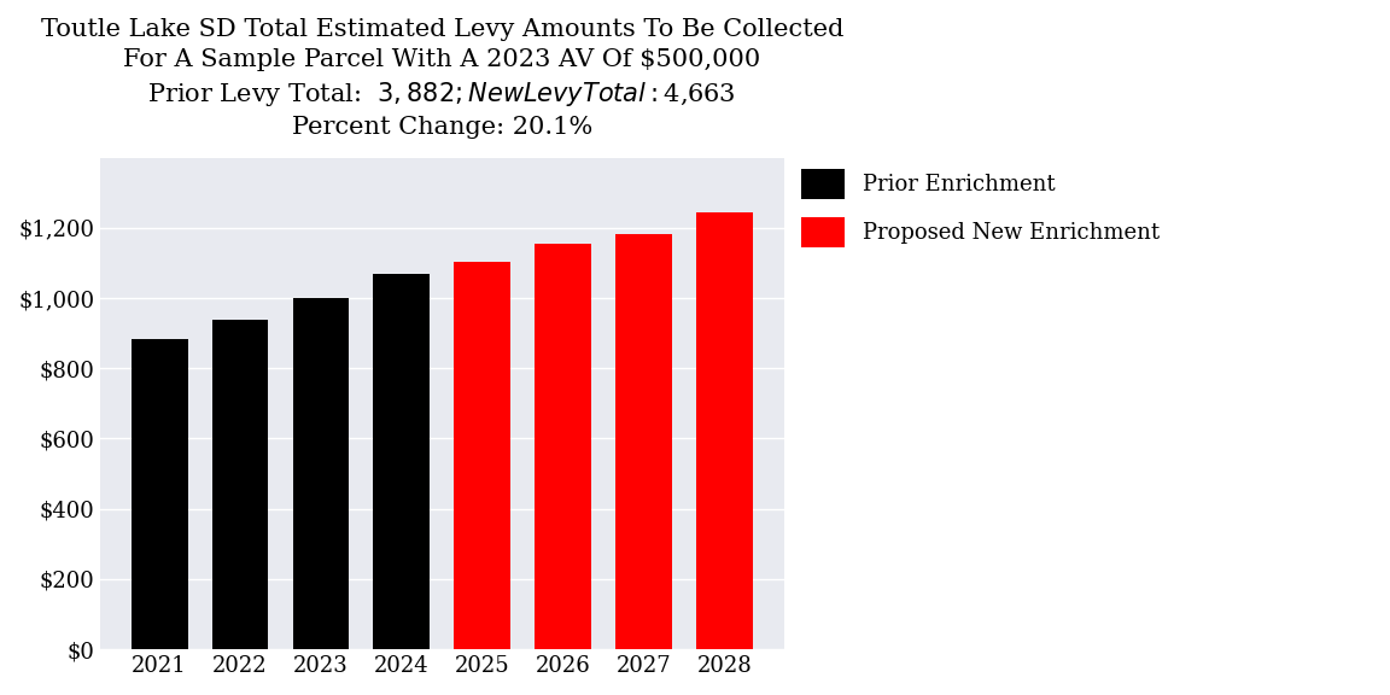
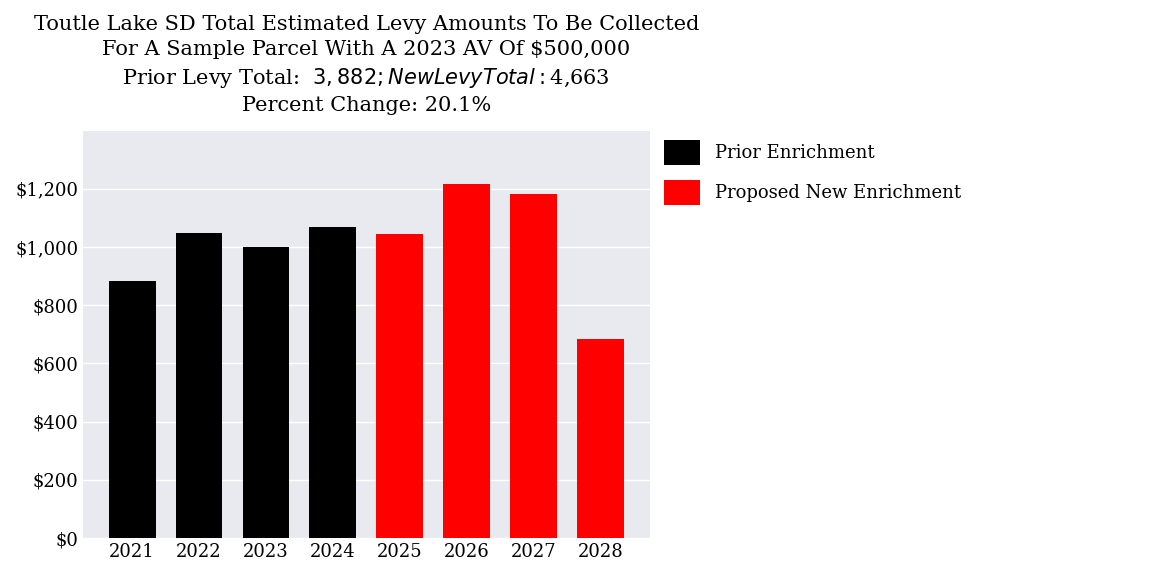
2022: $940 -> $1,050
2025: $1,105 -> $1,045
2026: $1,155 -> $1,215
2028: $1,243 -> $685
